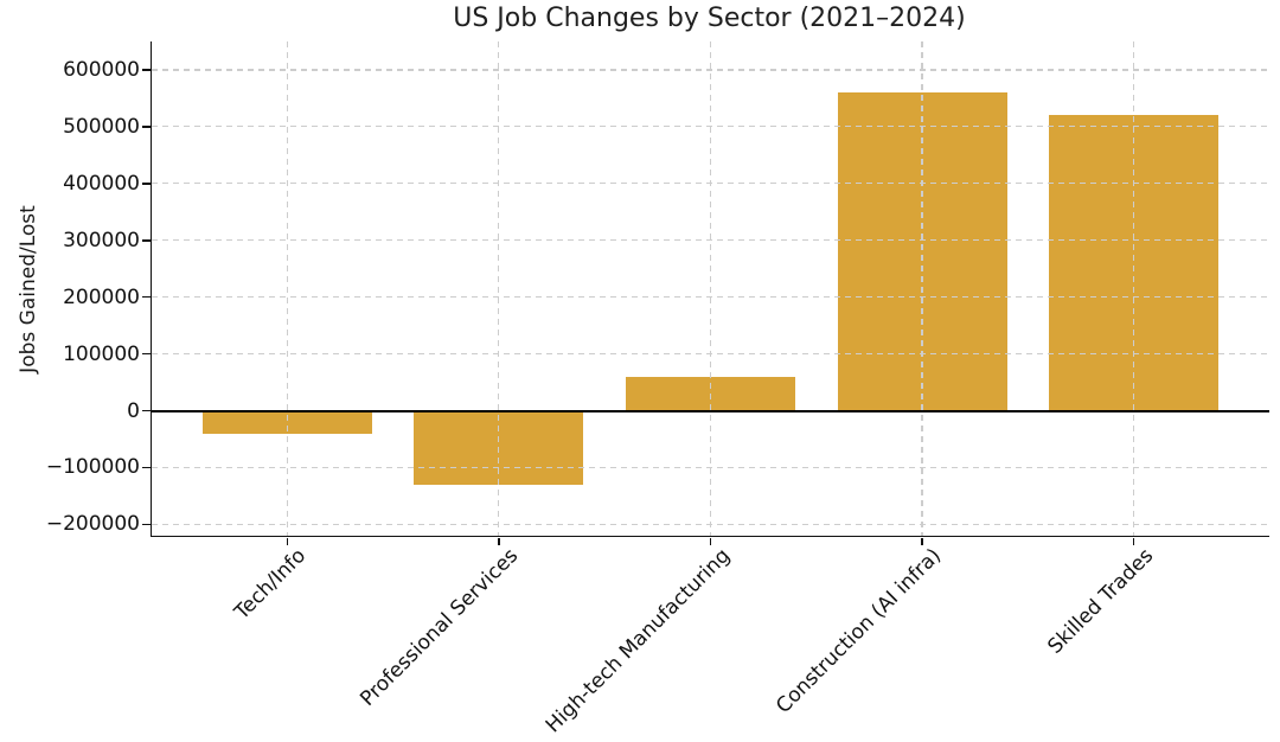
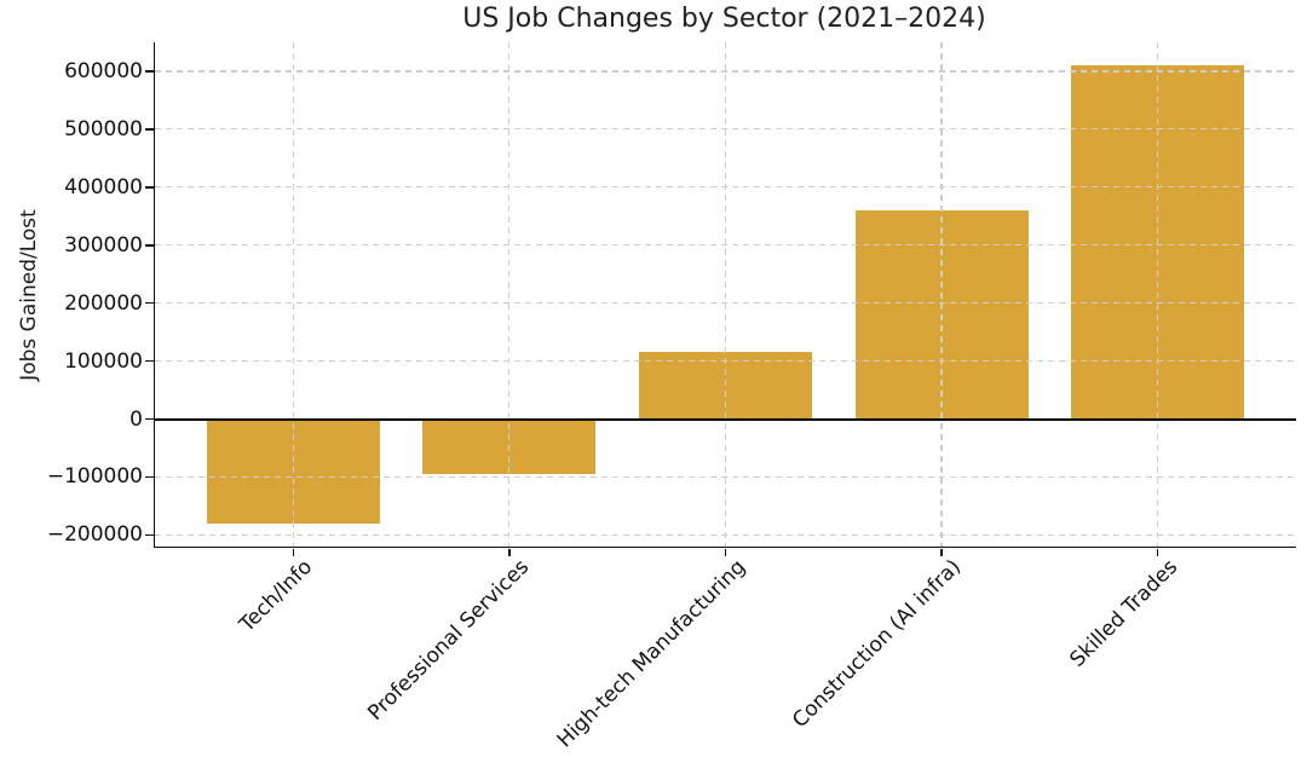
Tech/Info: -40000 -> -180000
Professional Services: -130000 -> -100000
High-tech Manufacturing: 60000 -> 120000
Construction (AI infra): 560000 -> 360000
Skilled Trades: 520000 -> 610000
